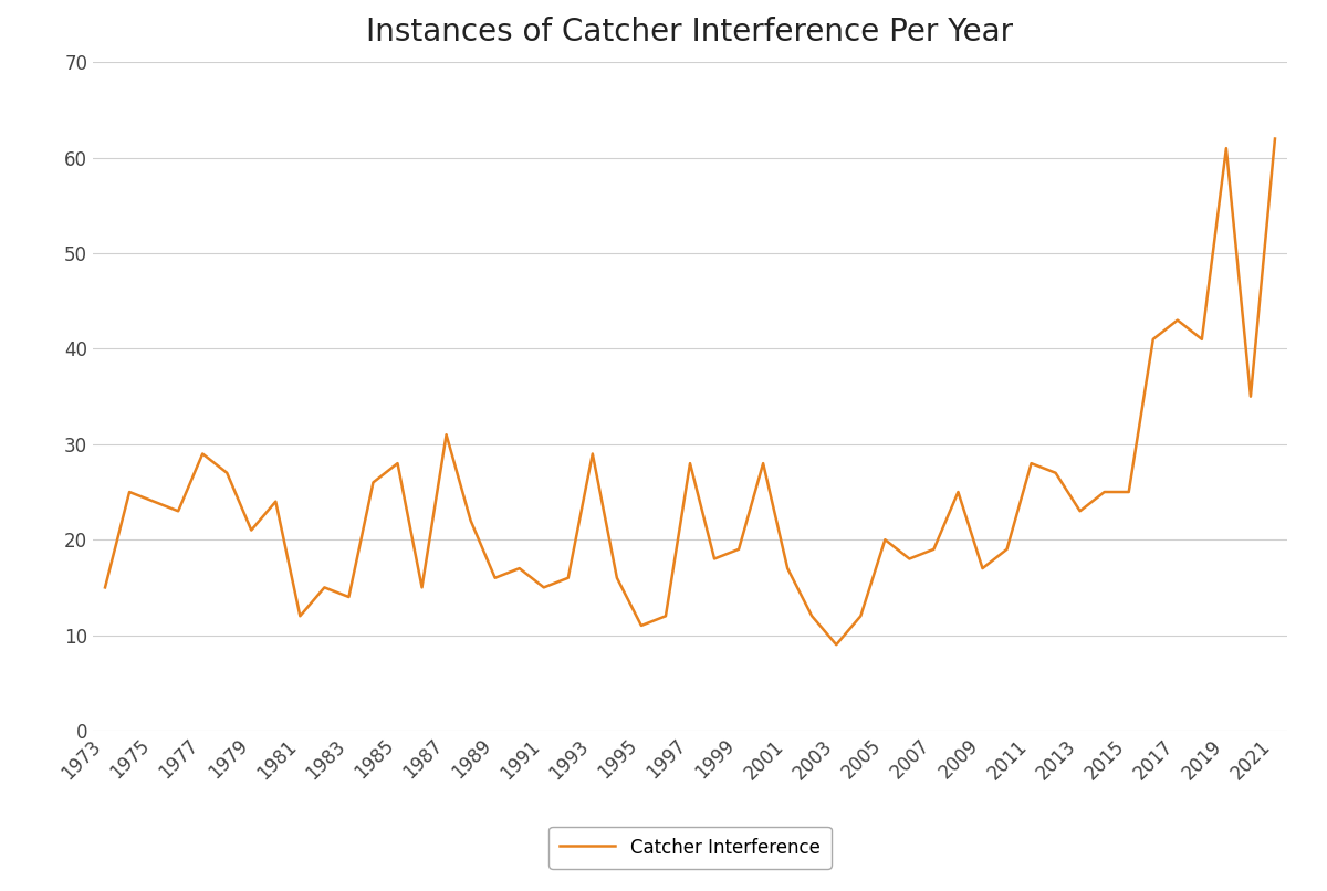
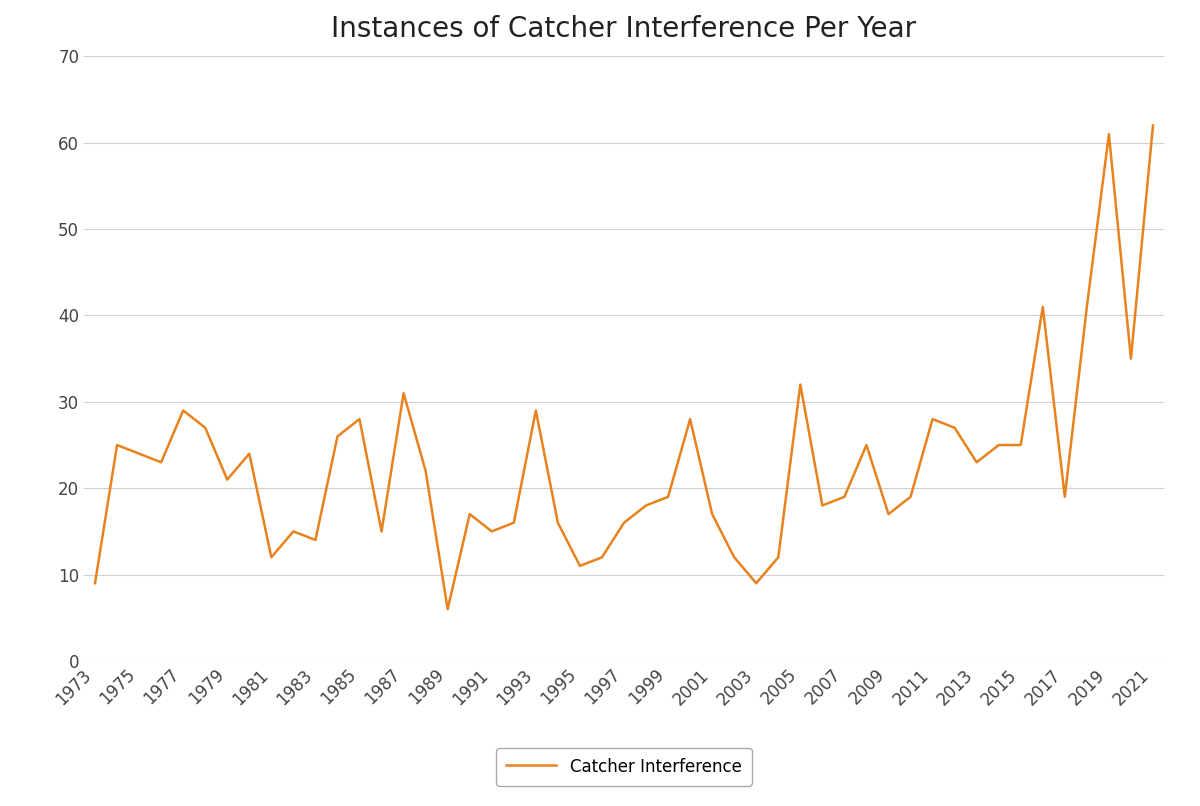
1973: 15 -> 9
1989: 16 -> 6
1997: 28 -> 16
2005: 20 -> 32
2017: 43 -> 19
